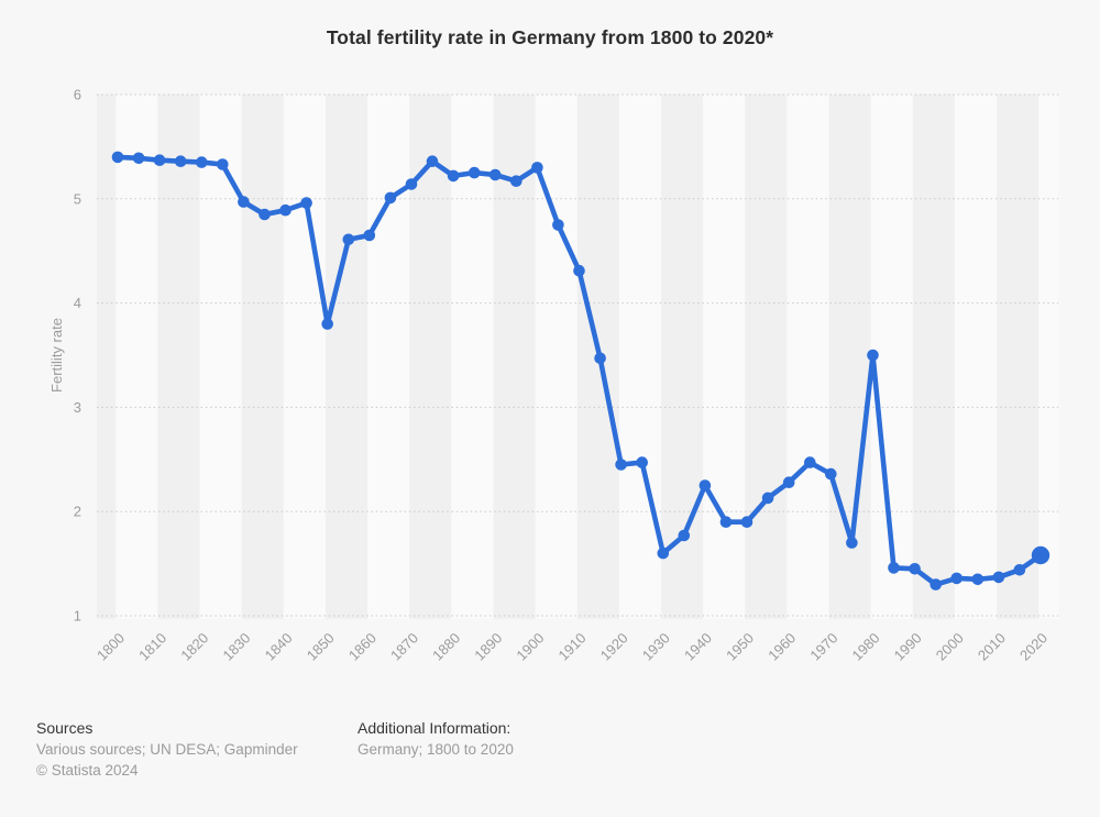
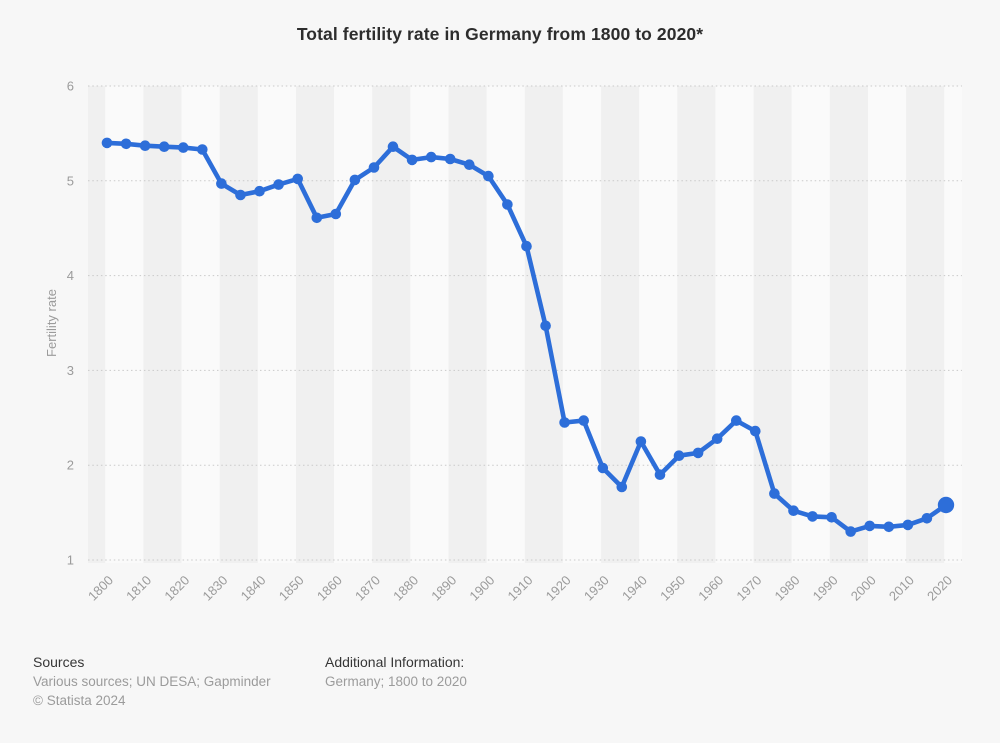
1850: 3.8 -> 5.0
1900: 5.3 -> 5.0
1930: 1.6 -> 2.0
1950: 1.9 -> 2.1
1980: 3.5 -> 1.5
